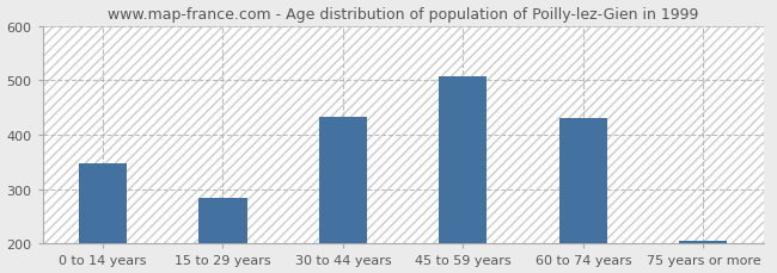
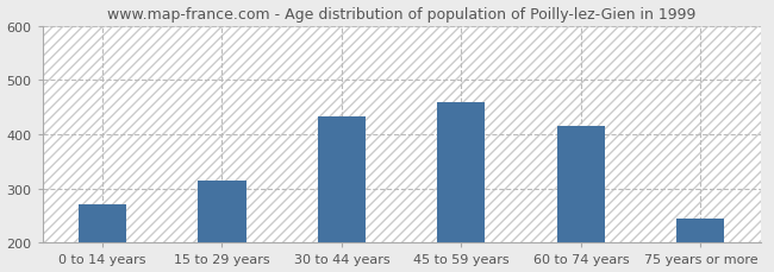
0 to 14 years: 347 -> 270
15 to 29 years: 283 -> 315
45 to 59 years: 506 -> 460
60 to 74 years: 431 -> 415
75 years or more: 205 -> 245
